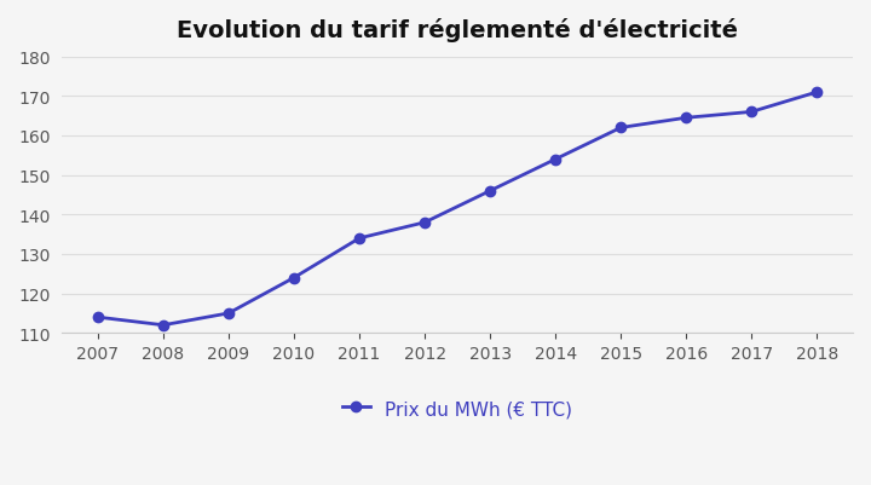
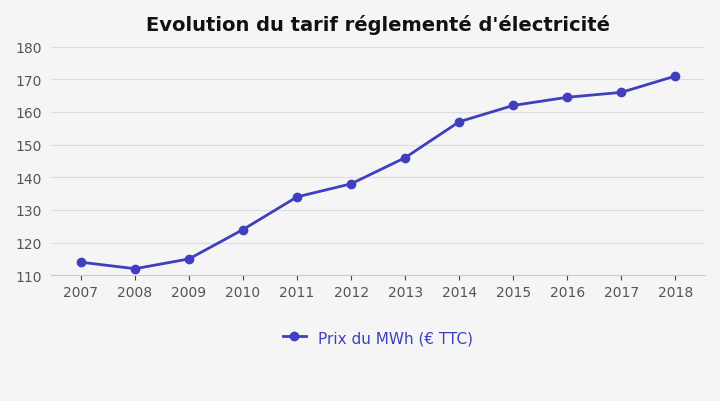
2014: 154.0 -> 157.0
